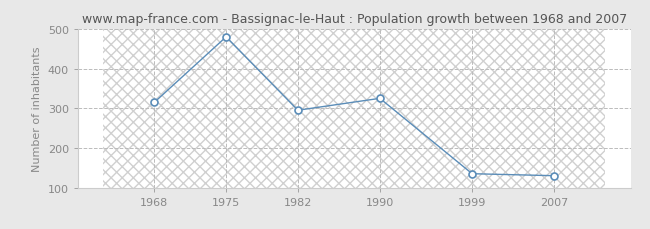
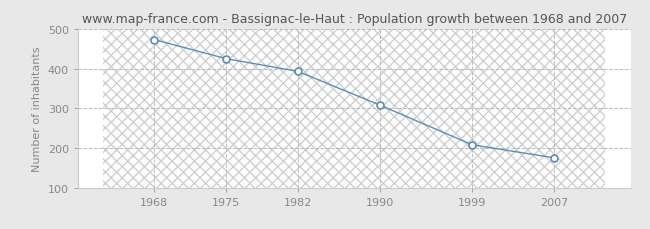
1968: 315 -> 473
1975: 480 -> 425
1982: 295 -> 393
1990: 325 -> 308
1999: 135 -> 208
2007: 130 -> 175
